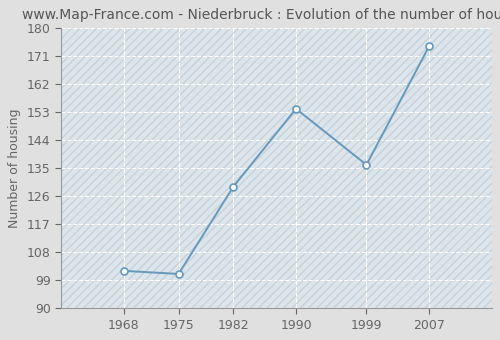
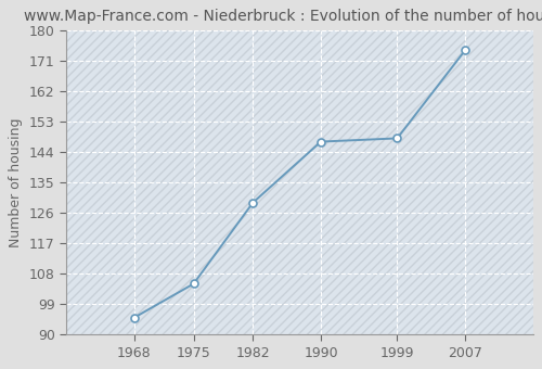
1968: 102 -> 95
1975: 101 -> 105
1990: 154 -> 147
1999: 136 -> 148
